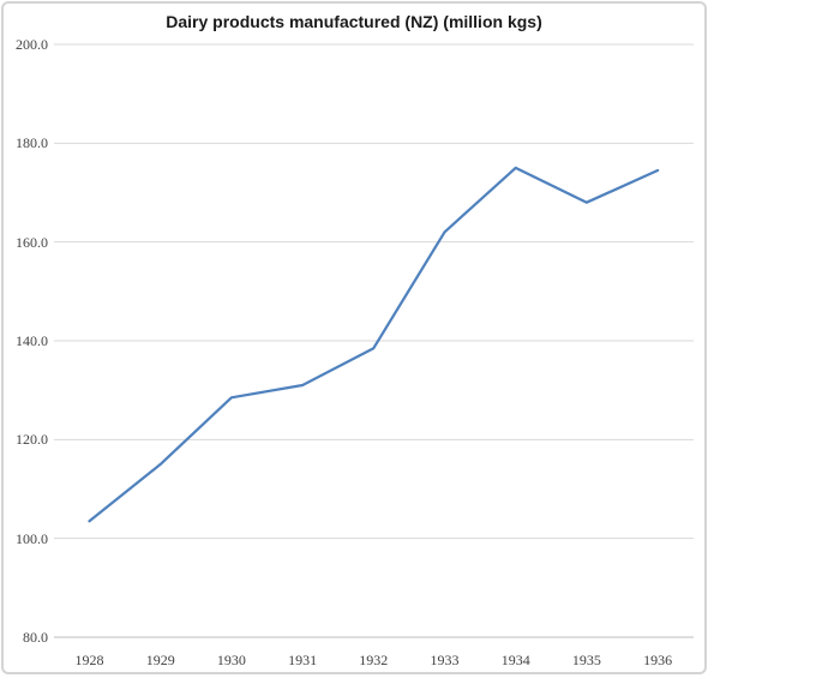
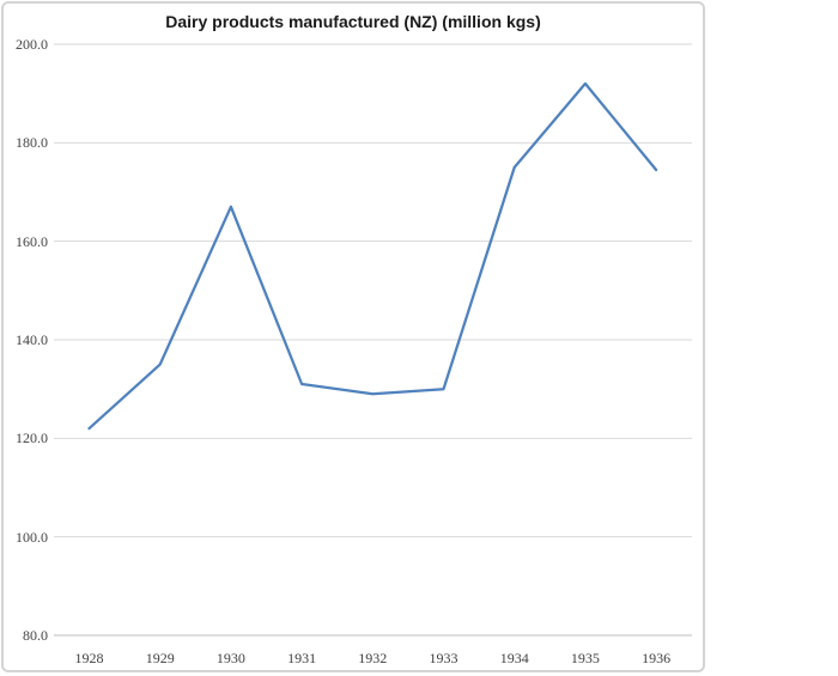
1928: 104 -> 122
1929: 115 -> 135
1930: 128 -> 167
1932: 138 -> 129
1933: 162 -> 130
1935: 168 -> 192
